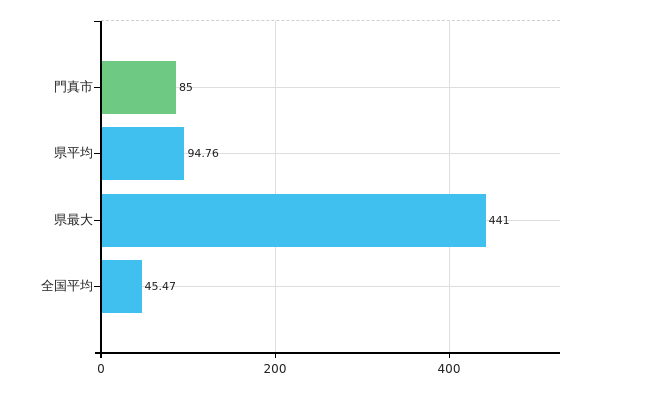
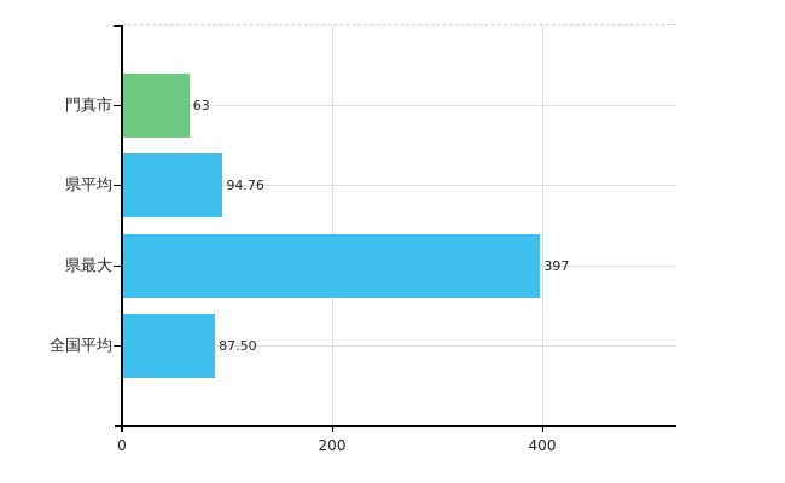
門真市: 85 -> 63
県最大: 441 -> 397
全国平均: 45.47 -> 87.50
